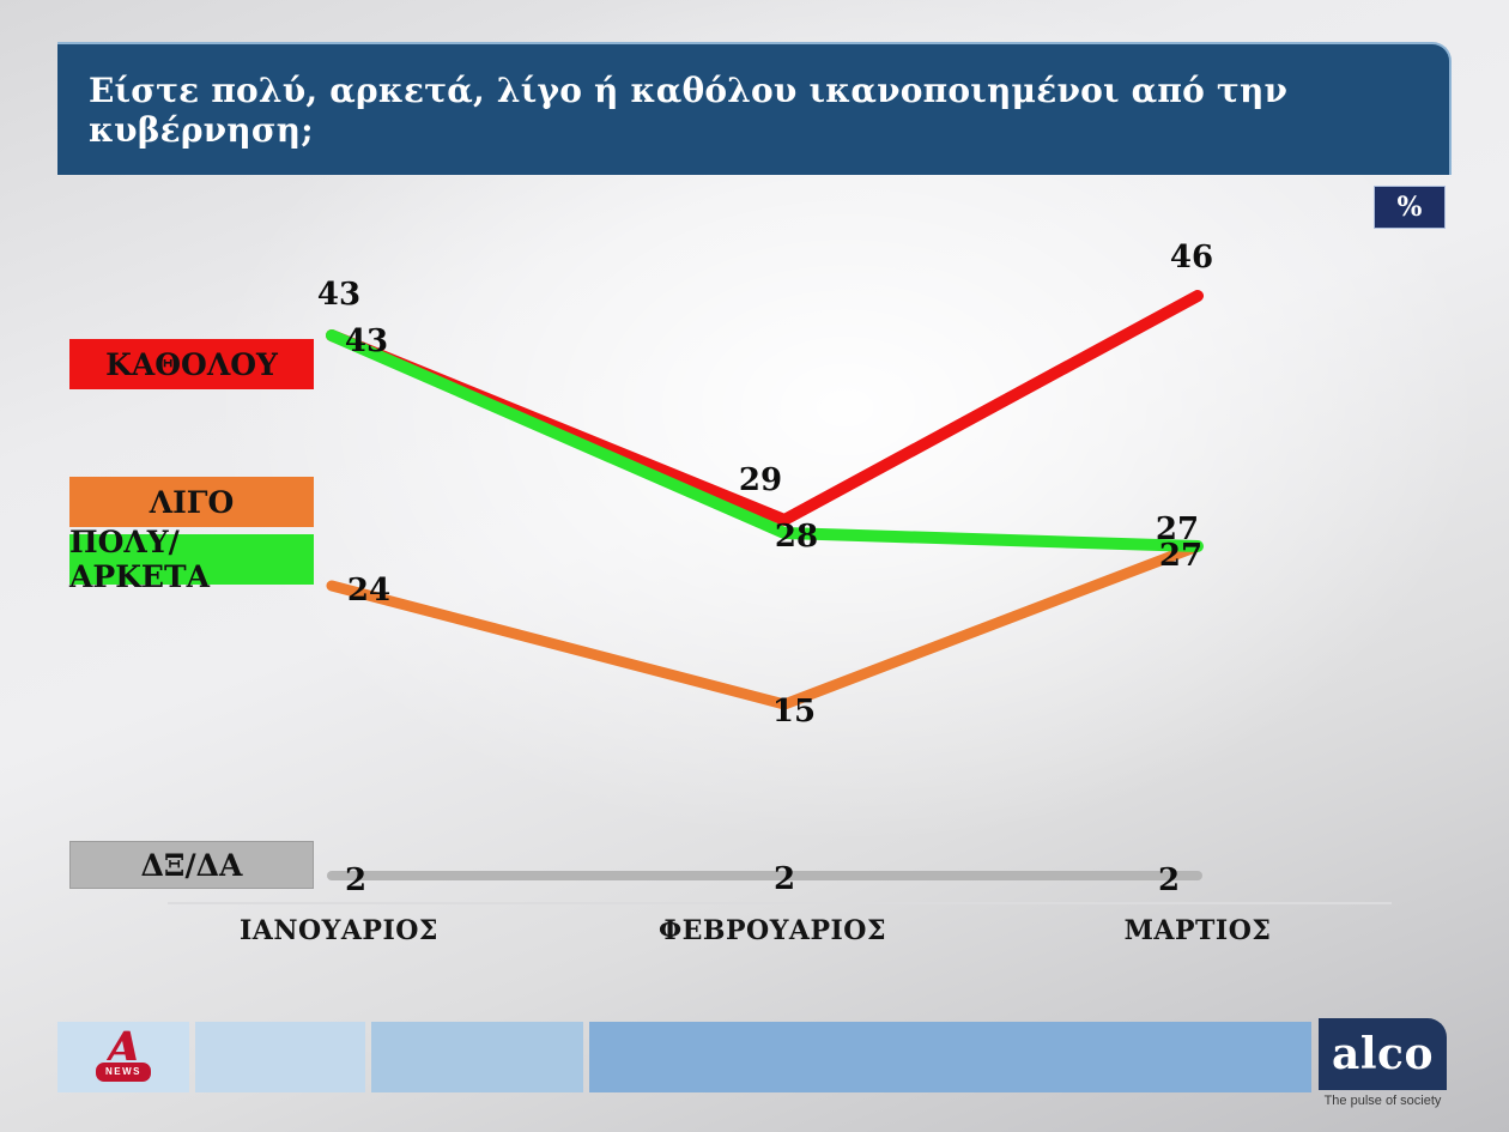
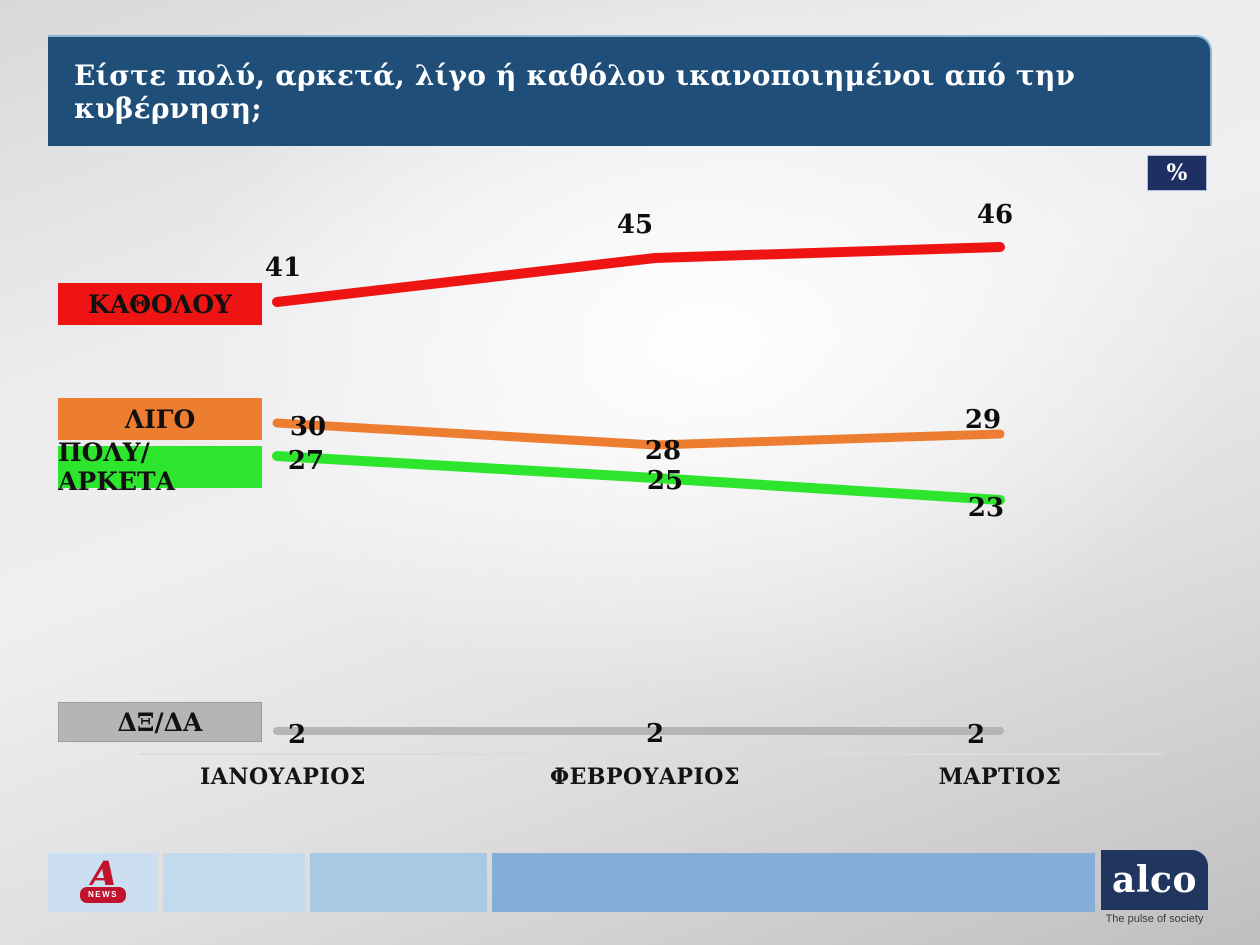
ΚΑΘΟΛΟΥ/ΙΑΝΟΥΑΡΙΟΣ: 43 -> 41
ΛΙΓΟ/ΙΑΝΟΥΑΡΙΟΣ: 24 -> 30
ΠΟΛΥ/ΑΡΚΕΤΑ/ΙΑΝΟΥΑΡΙΟΣ: 43 -> 27
ΚΑΘΟΛΟΥ/ΦΕΒΡΟΥΑΡΙΟΣ: 29 -> 45
ΛΙΓΟ/ΦΕΒΡΟΥΑΡΙΟΣ: 15 -> 28
ΠΟΛΥ/ΑΡΚΕΤΑ/ΦΕΒΡΟΥΑΡΙΟΣ: 28 -> 25
ΛΙΓΟ/ΜΑΡΤΙΟΣ: 27 -> 29
ΠΟΛΥ/ΑΡΚΕΤΑ/ΜΑΡΤΙΟΣ: 27 -> 23
